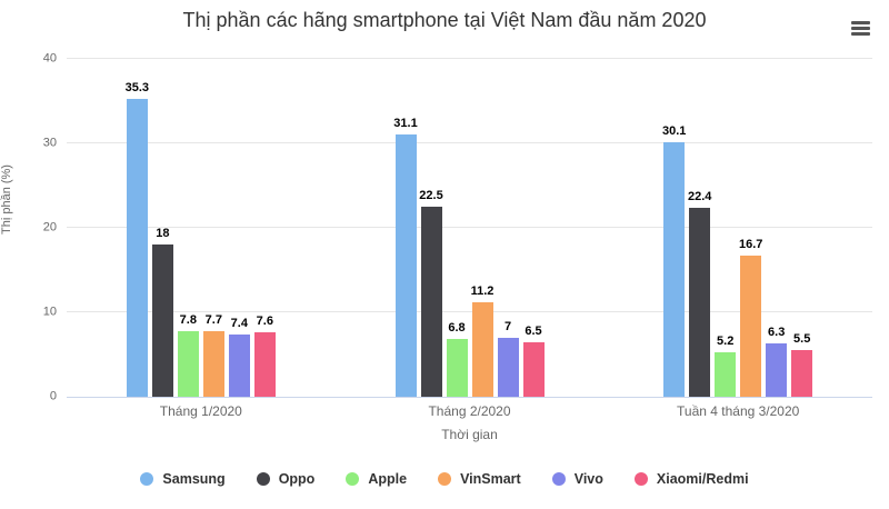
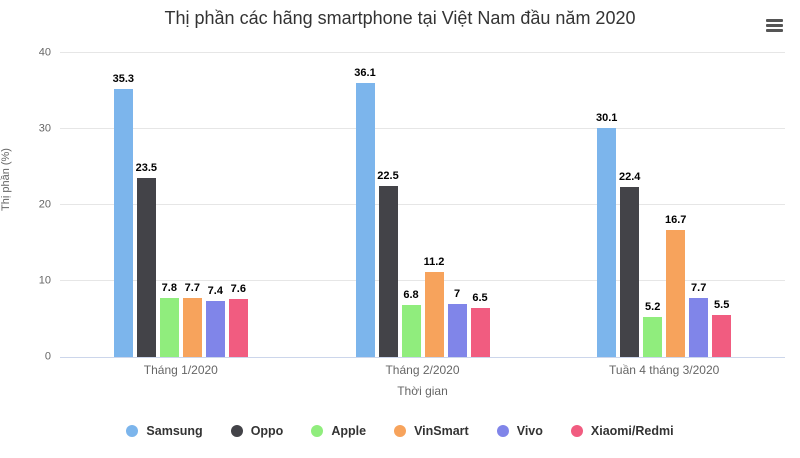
Oppo/Tháng 1/2020: 18 -> 23.5
Samsung/Tháng 2/2020: 31.1 -> 36.1
Vivo/Tuần 4 tháng 3/2020: 6.3 -> 7.7
